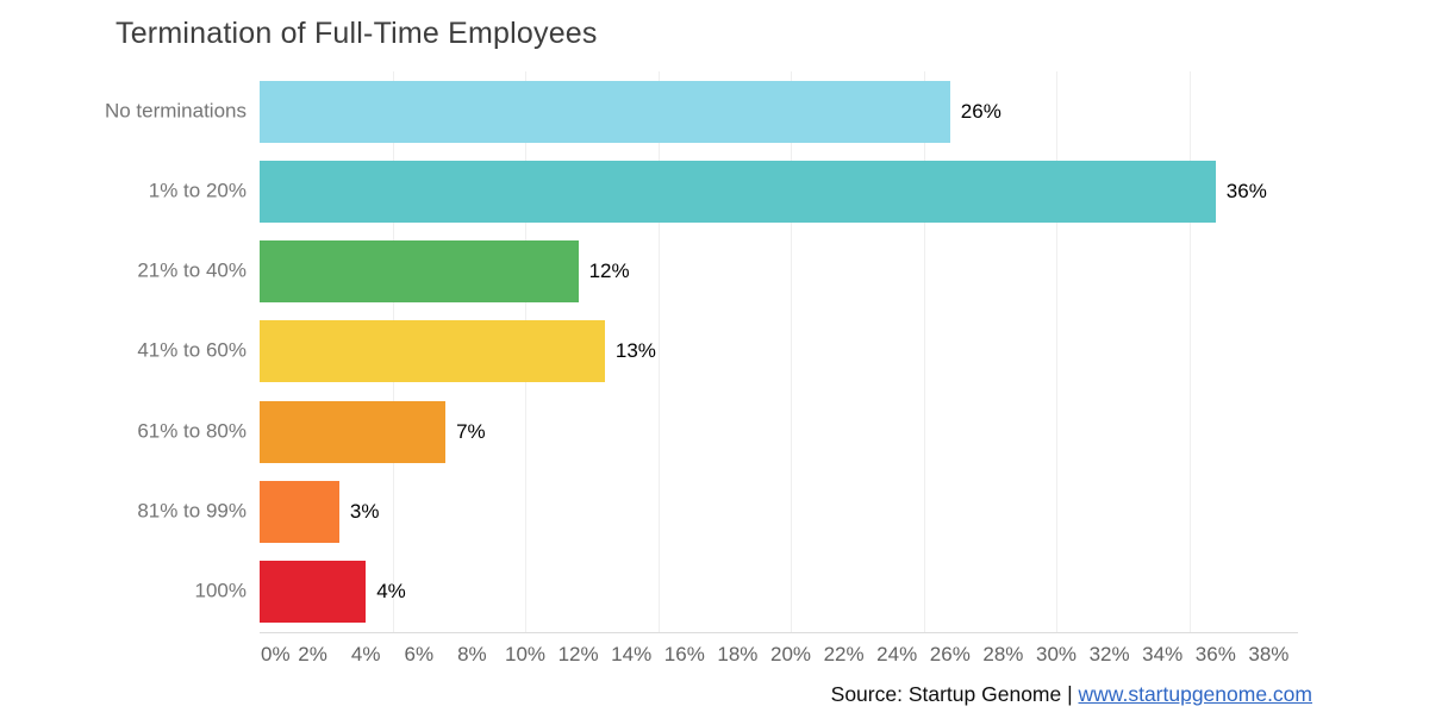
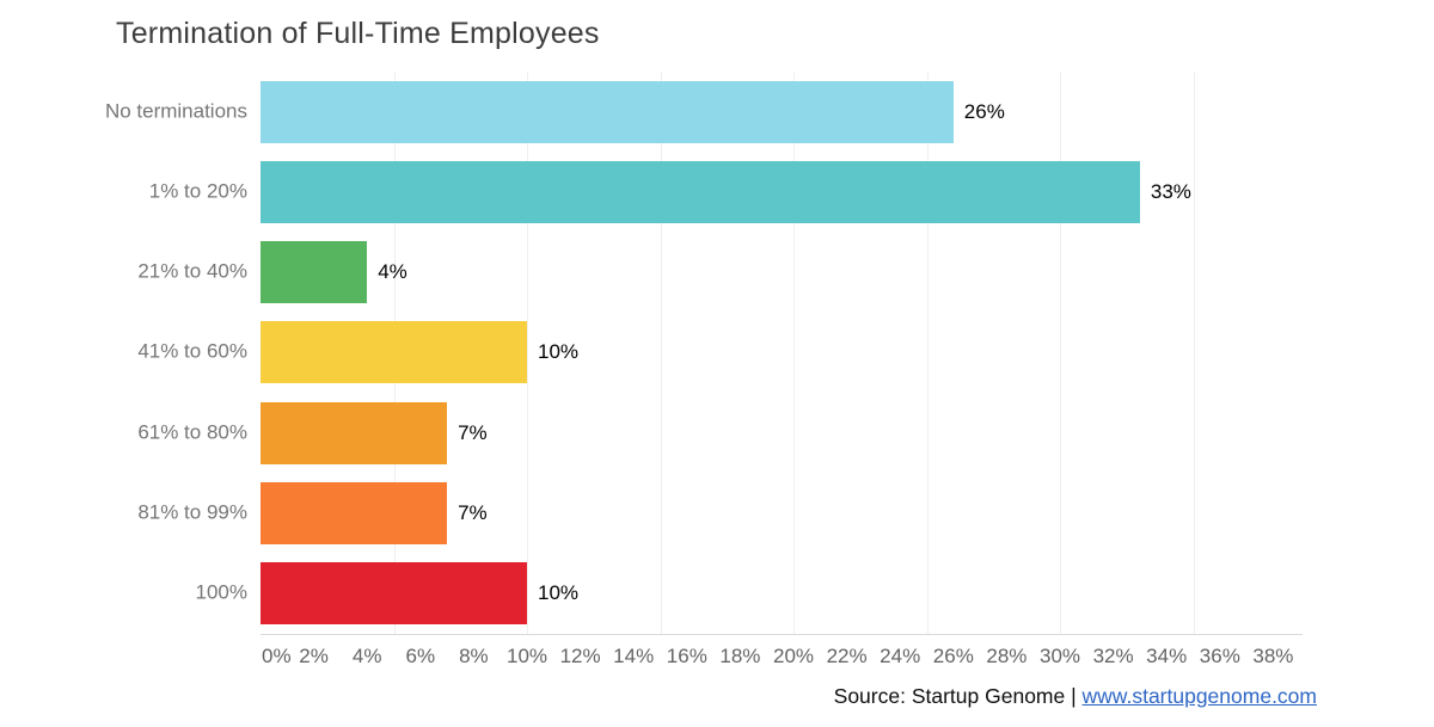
1% to 20%: 36% -> 33%
21% to 40%: 12% -> 4%
41% to 60%: 13% -> 10%
81% to 99%: 3% -> 7%
100%: 4% -> 10%
